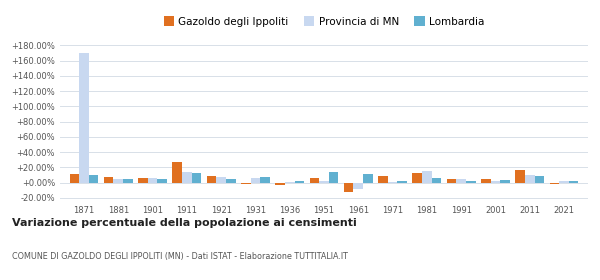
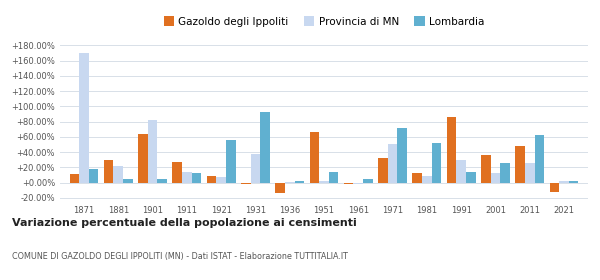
Lombardia/1871: 10% -> 18%
Gazoldo degli Ippoliti/1881: 7% -> 30%
Provincia di MN/1881: 5% -> 22%
Gazoldo degli Ippoliti/1901: 6% -> 64%
Provincia di MN/1901: 6% -> 82%
Lombardia/1921: 5% -> 56%
Provincia di MN/1931: 6% -> 38%
Lombardia/1931: 7% -> 92%
Gazoldo degli Ippoliti/1936: -3% -> -14%
Gazoldo degli Ippoliti/1951: 6% -> 66%
Gazoldo degli Ippoliti/1961: -13% -> -2%
Provincia di MN/1961: -9% -> -2%
Lombardia/1961: 11% -> 4%
Gazoldo degli Ippoliti/1971: 8% -> 32%
Provincia di MN/1971: 1% -> 50%
Lombardia/1971: 2% -> 72%
Provincia di MN/1981: 15% -> 8%
Lombardia/1981: 6% -> 52%
Gazoldo degli Ippoliti/1991: 5% -> 86%
Provincia di MN/1991: 5% -> 30%
Lombardia/1991: 2% -> 14%
Gazoldo degli Ippoliti/2001: 4% -> 36%
Provincia di MN/2001: 2% -> 12%
Lombardia/2001: 3% -> 26%
Gazoldo degli Ippoliti/2011: 17% -> 48%
Provincia di MN/2011: 10% -> 26%
Lombardia/2011: 8% -> 62%
Gazoldo degli Ippoliti/2021: -2% -> -12%
